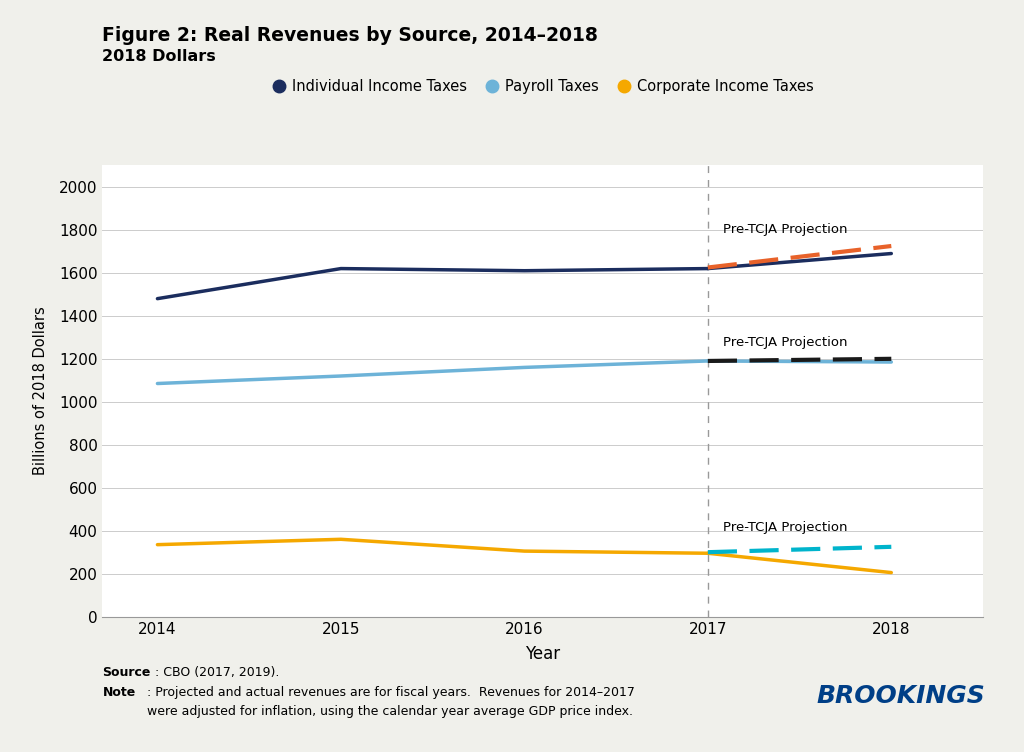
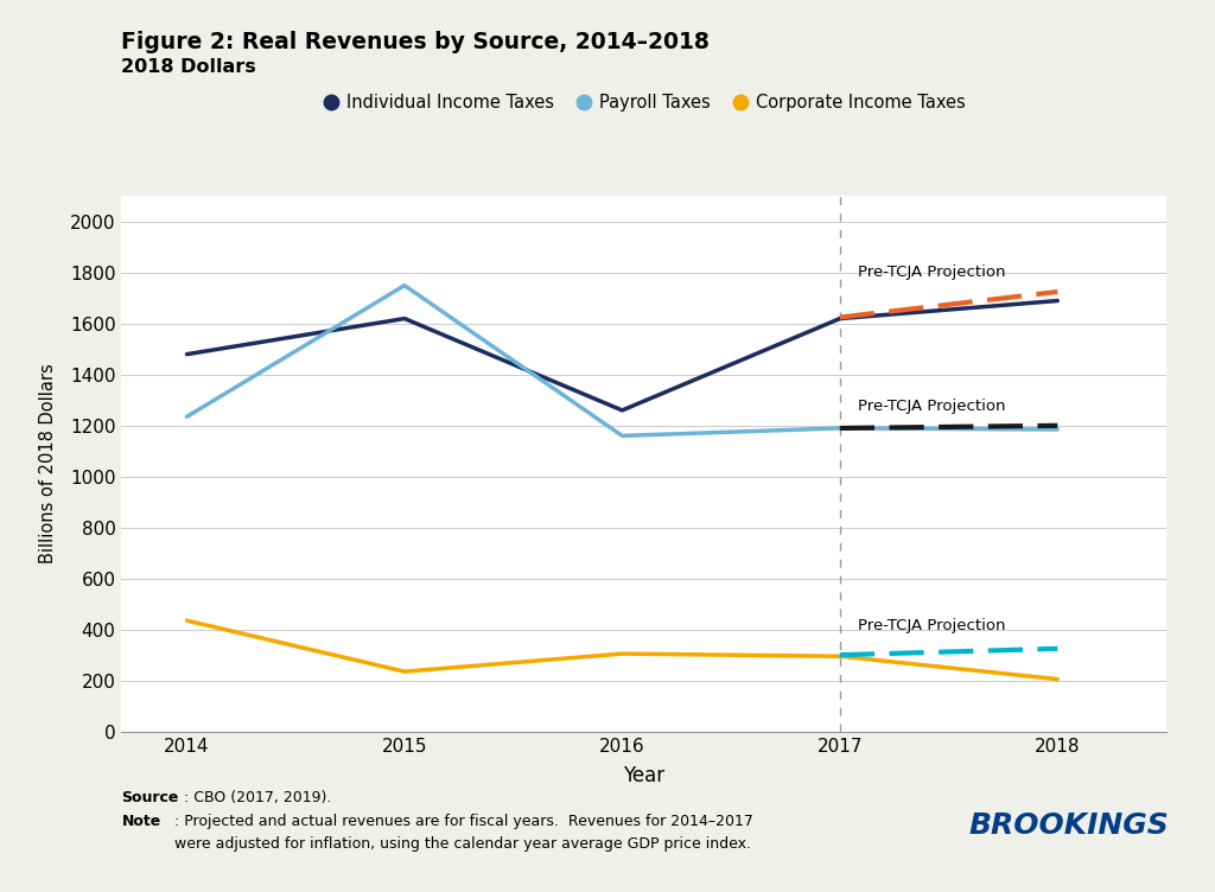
Payroll Taxes/2014: 1085 -> 1235
Corporate Income Taxes/2014: 335 -> 435
Payroll Taxes/2015: 1120 -> 1750
Corporate Income Taxes/2015: 360 -> 235
Individual Income Taxes/2016: 1610 -> 1260
